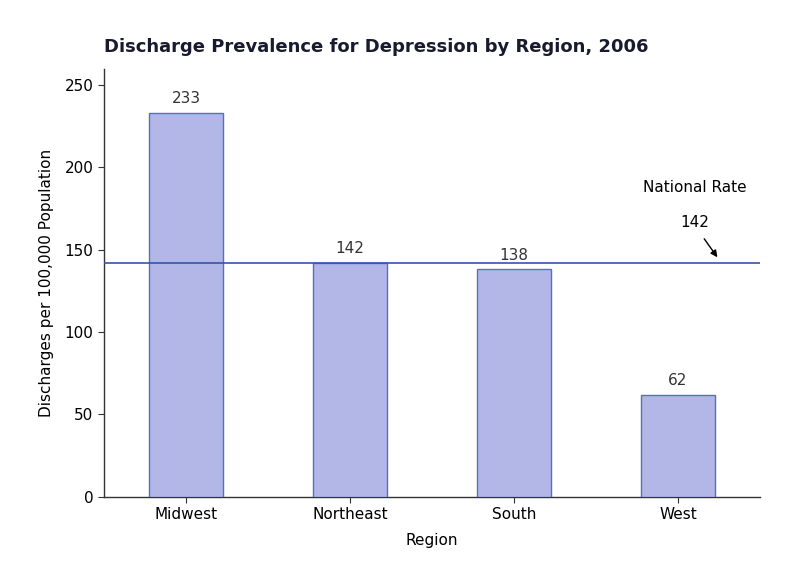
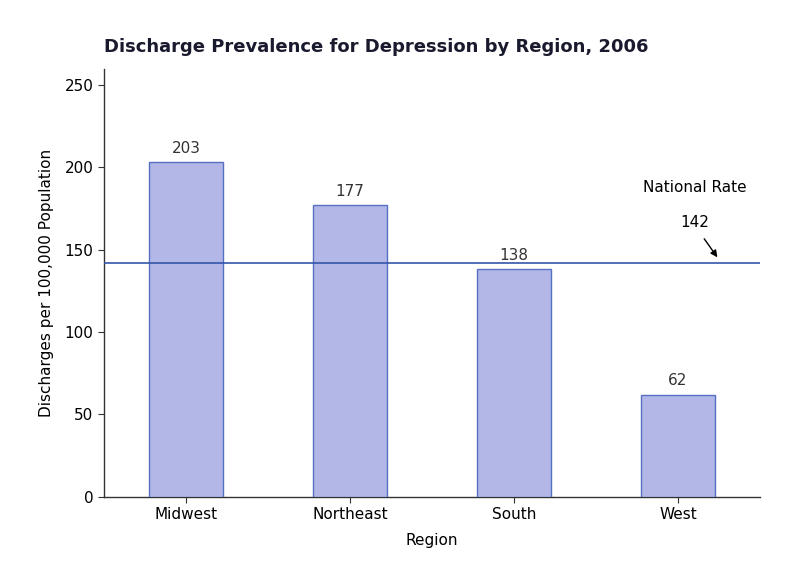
Midwest: 233 -> 203
Northeast: 142 -> 177
